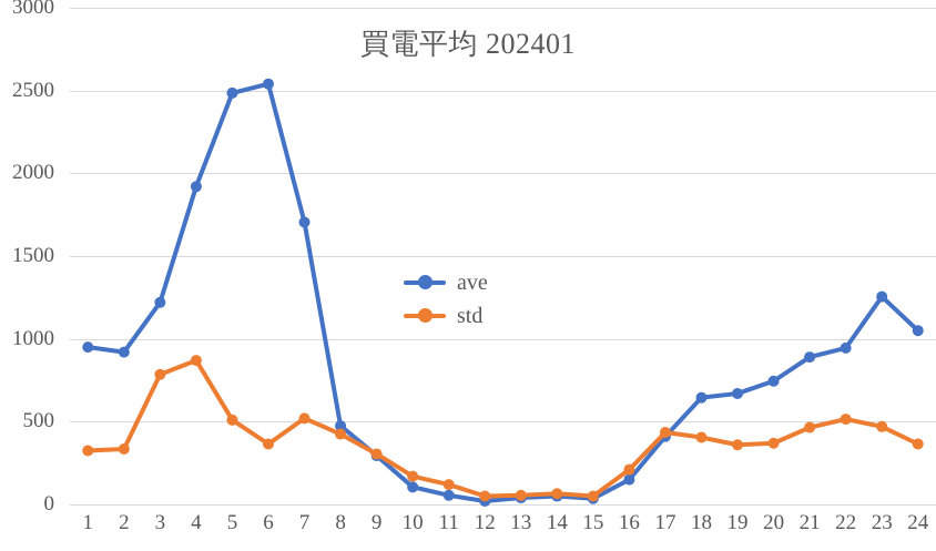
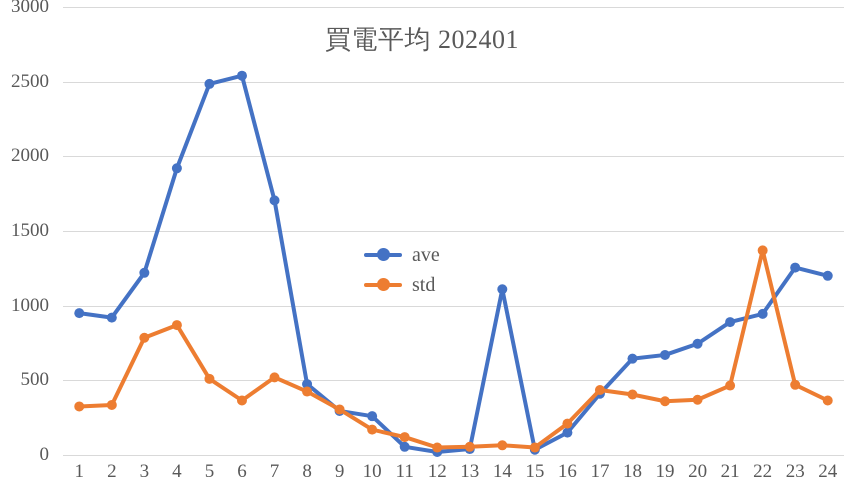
ave/10: 100 -> 260
ave/14: 50 -> 1110
std/22: 520 -> 1370
ave/24: 1050 -> 1200
